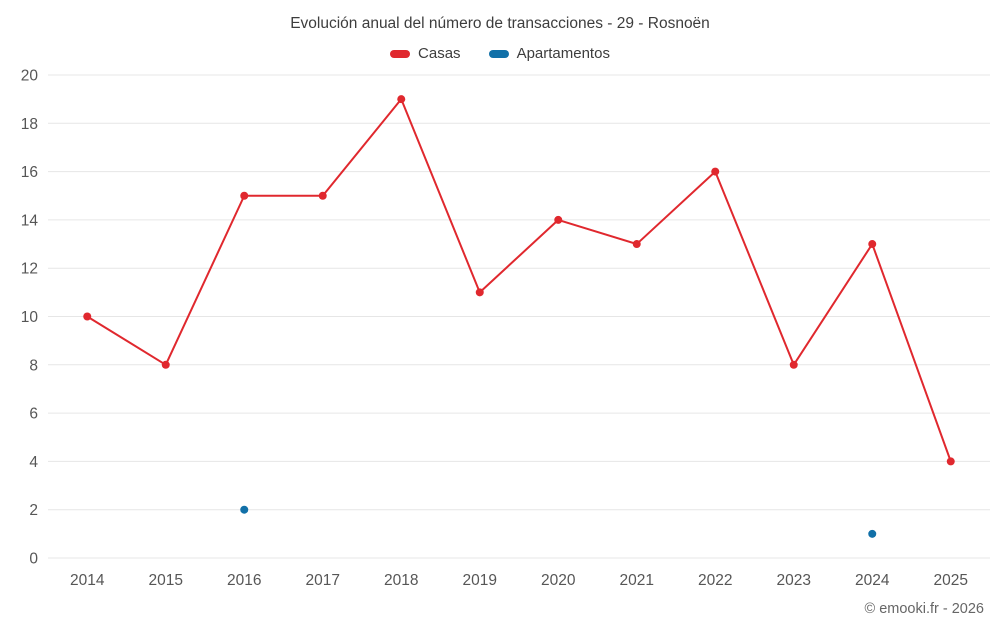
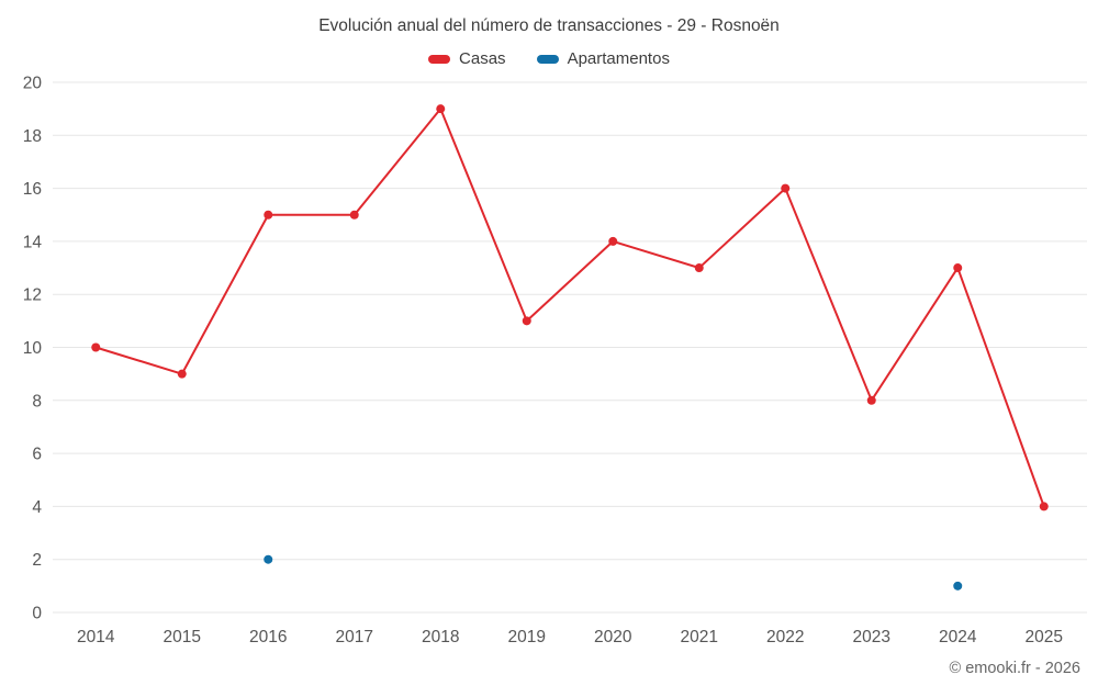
Casas/2015: 8 -> 9
